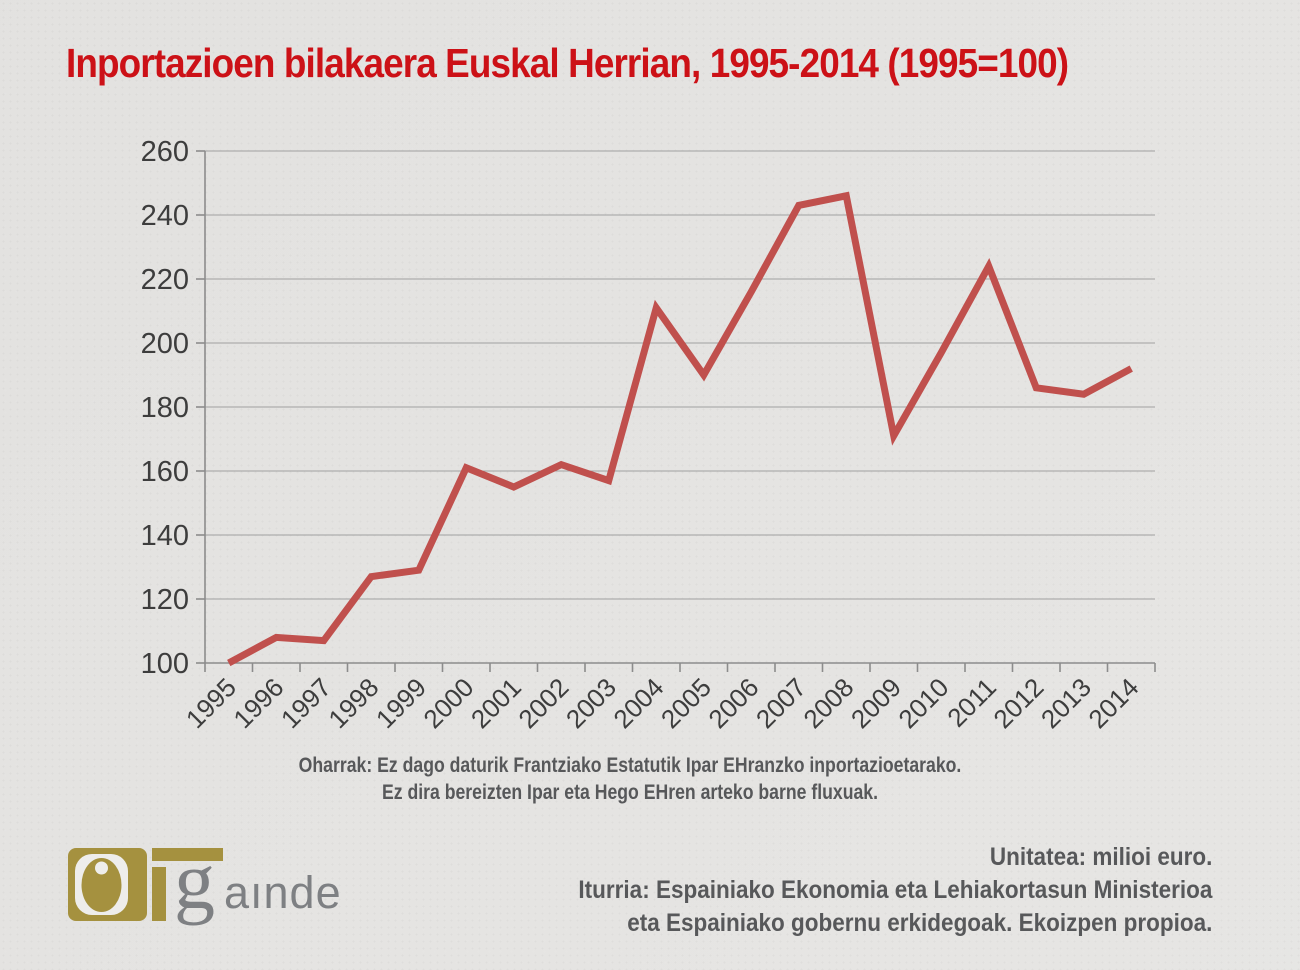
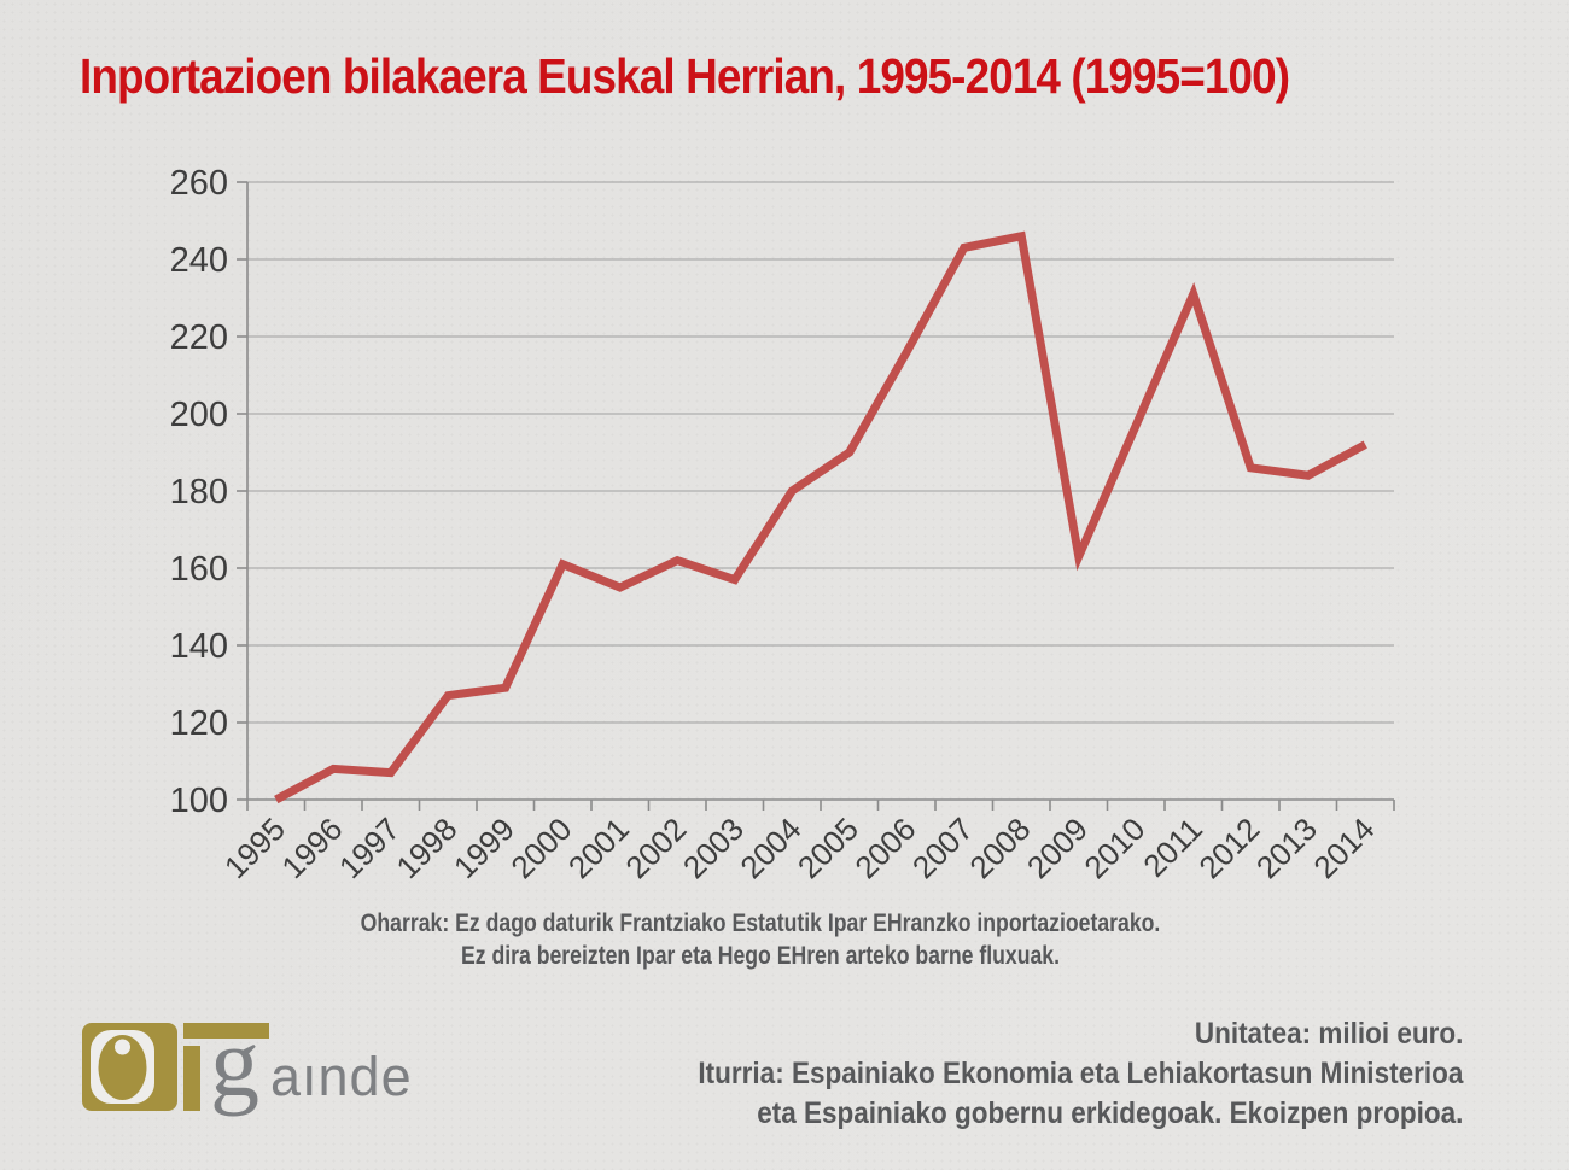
2004: 211 -> 180
2009: 171 -> 163
2011: 224 -> 231
